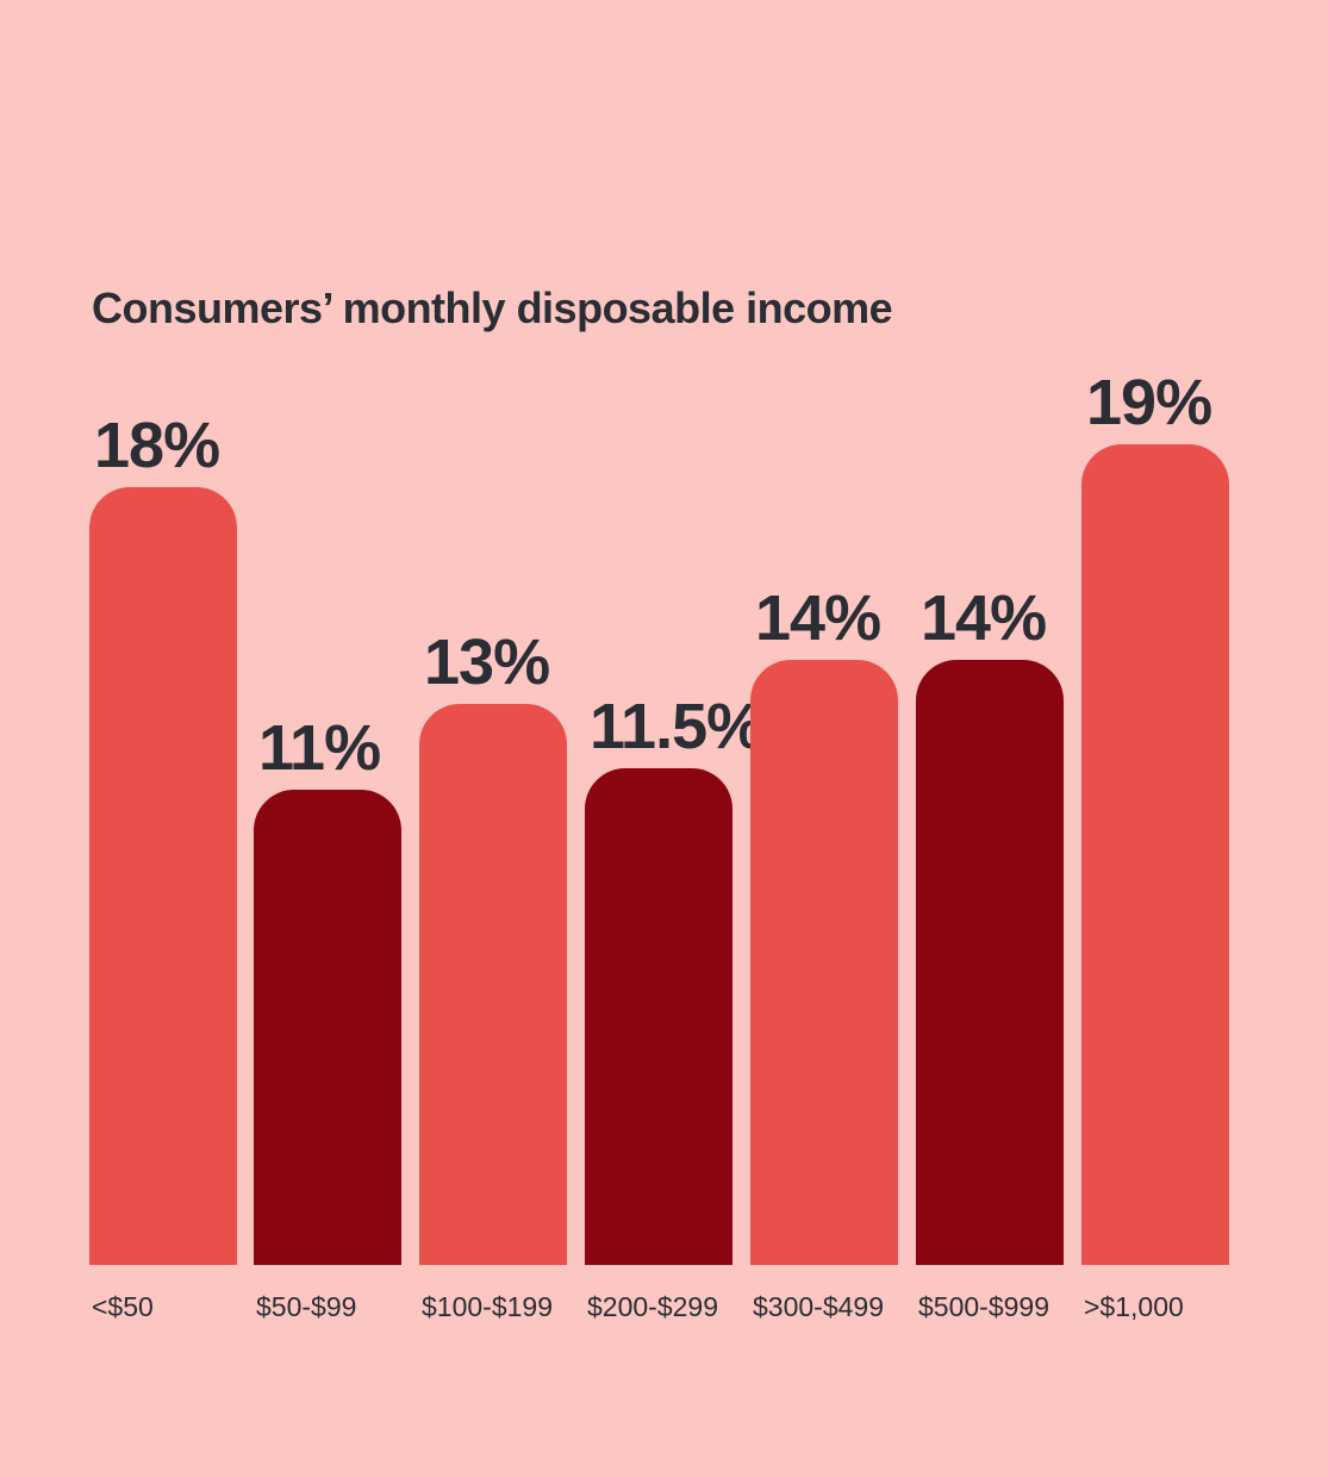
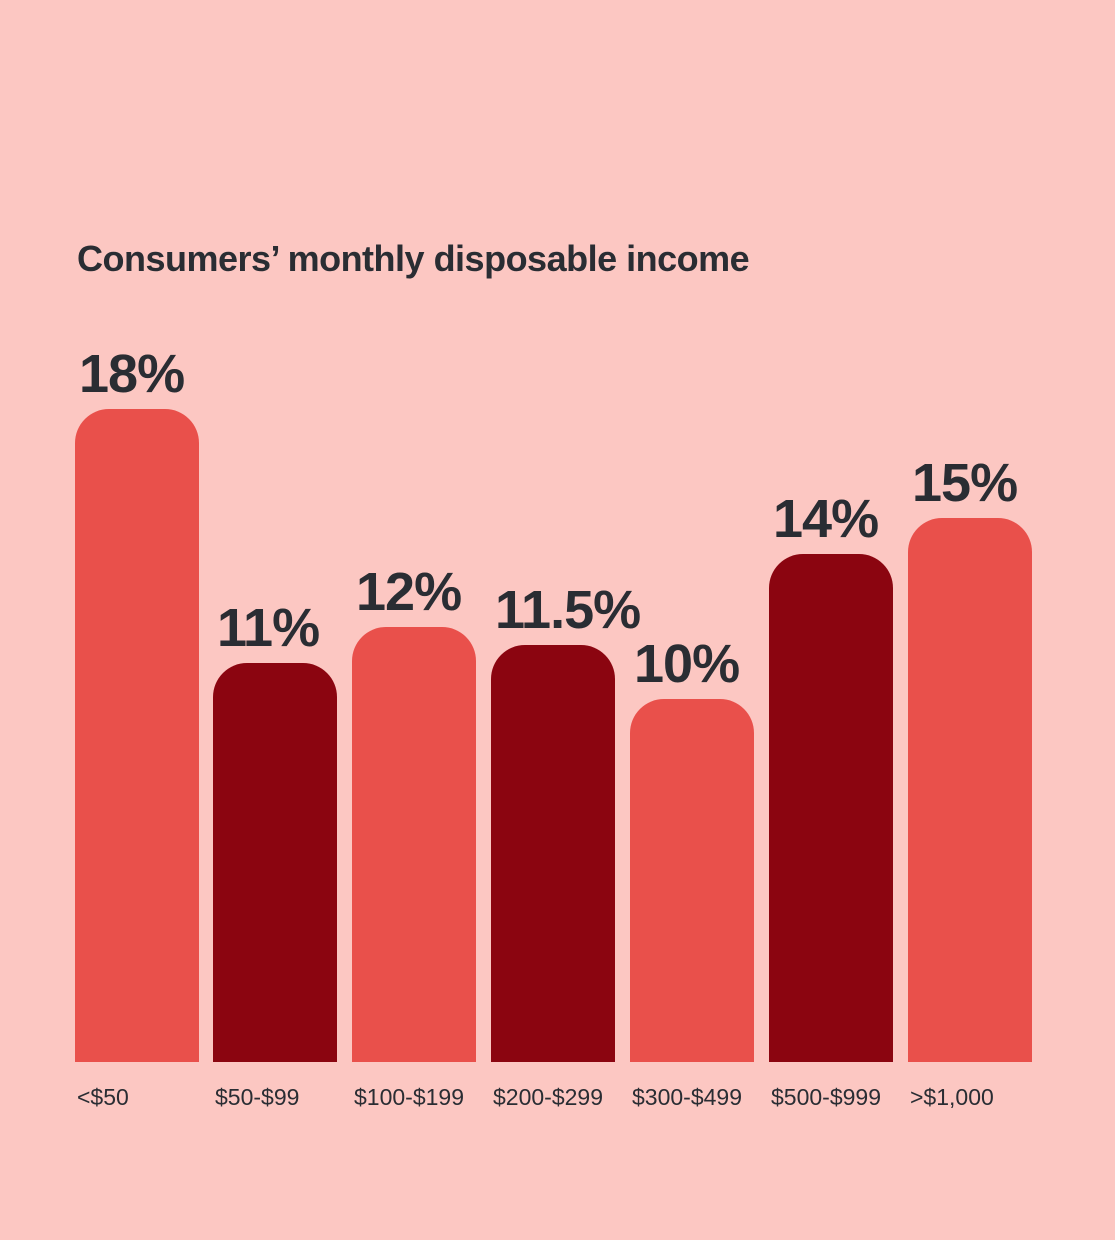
$100-$199: 13% -> 12%
$300-$499: 14% -> 10%
>$1,000: 19% -> 15%
